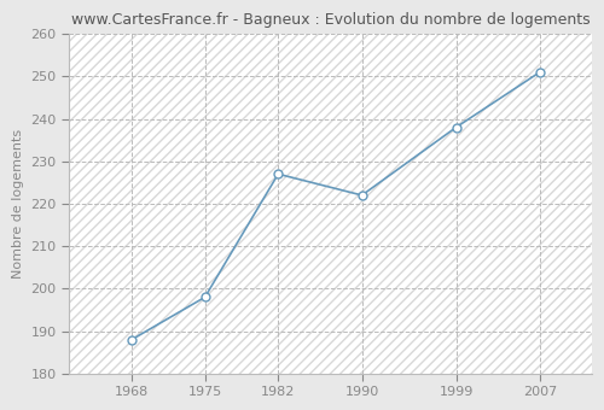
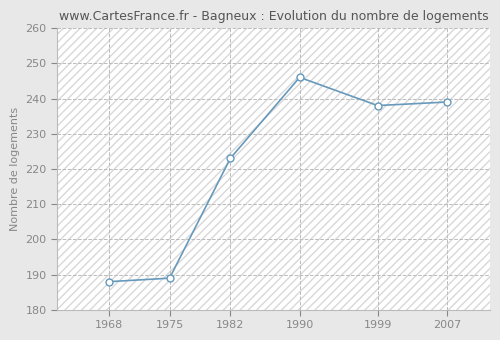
1975: 198 -> 189
1982: 227 -> 223
1990: 222 -> 246
2007: 251 -> 239
